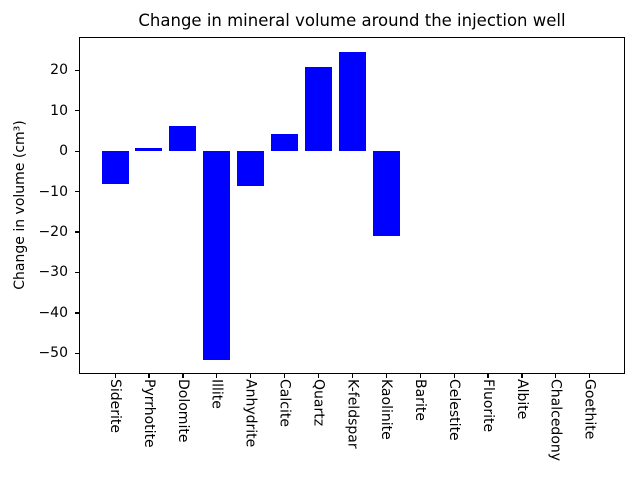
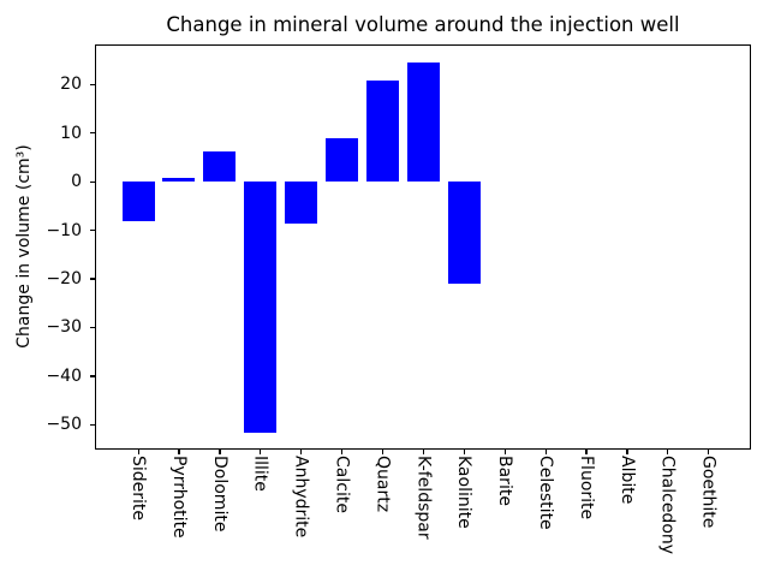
Calcite: 4 -> 9
